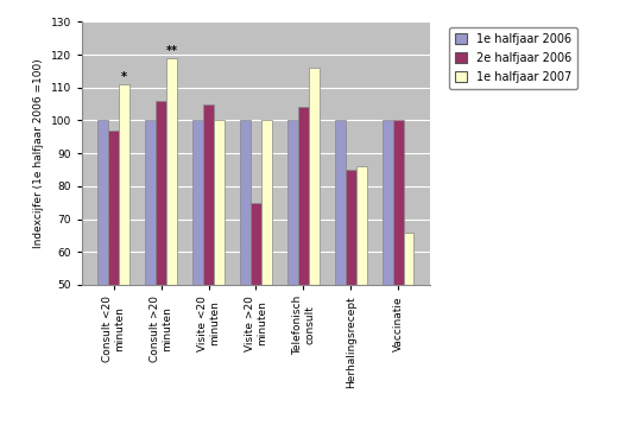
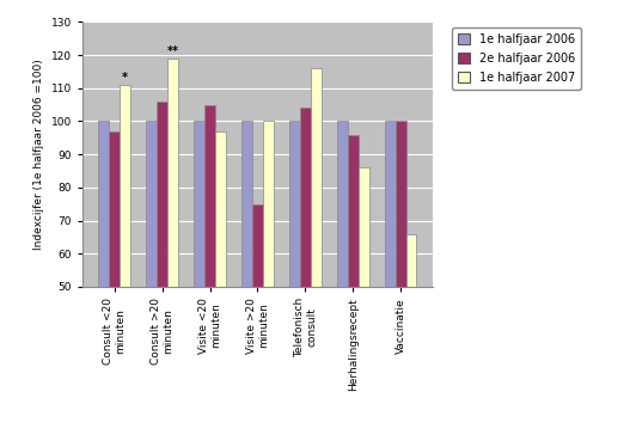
1e halfjaar 2007/Visite <20 minuten: 100 -> 97
2e halfjaar 2006/Herhalingsrecept: 85 -> 96
